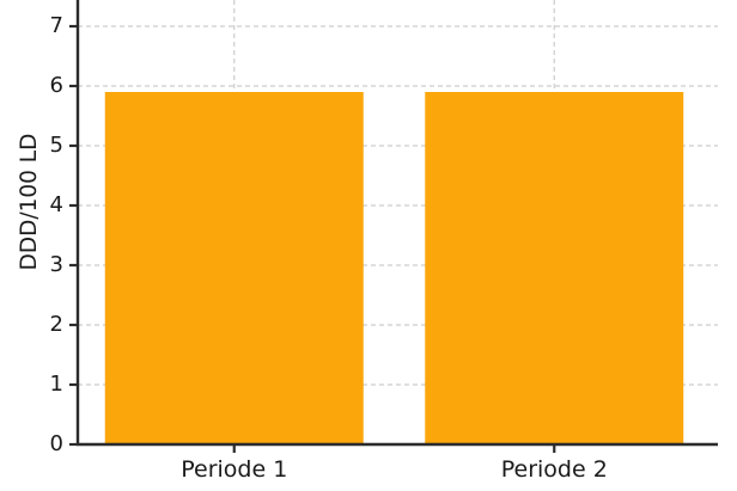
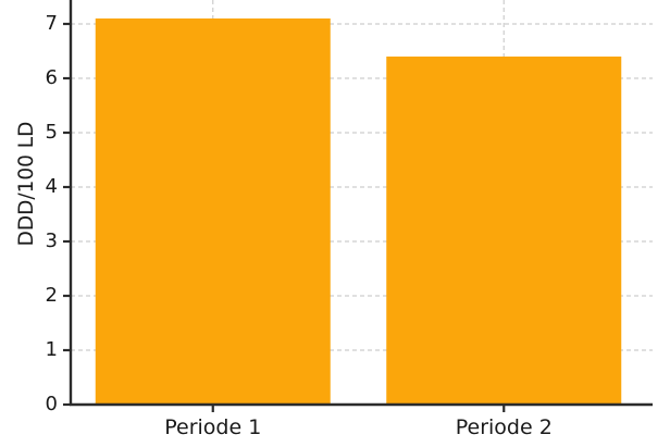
Periode 1: 5.9 -> 7.1
Periode 2: 5.9 -> 6.4
